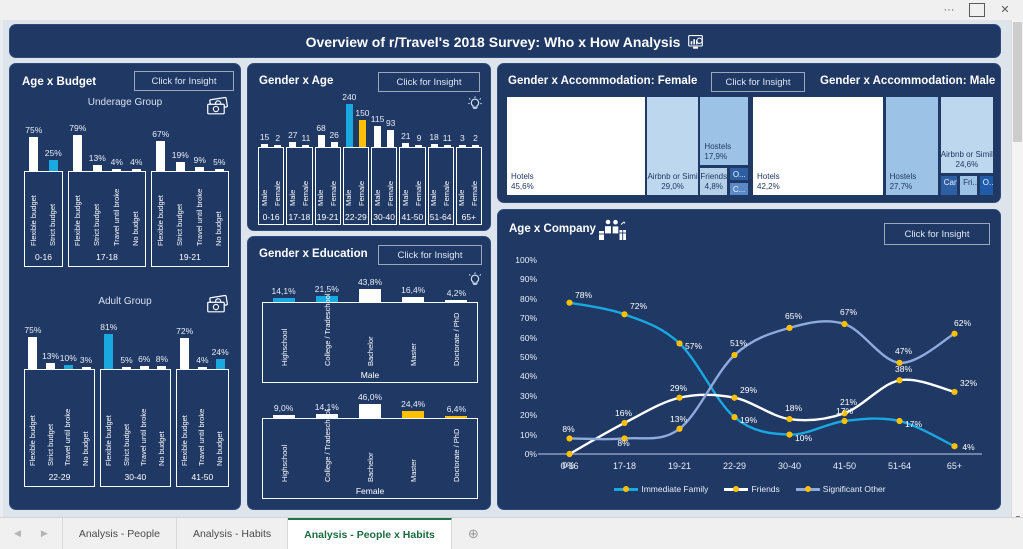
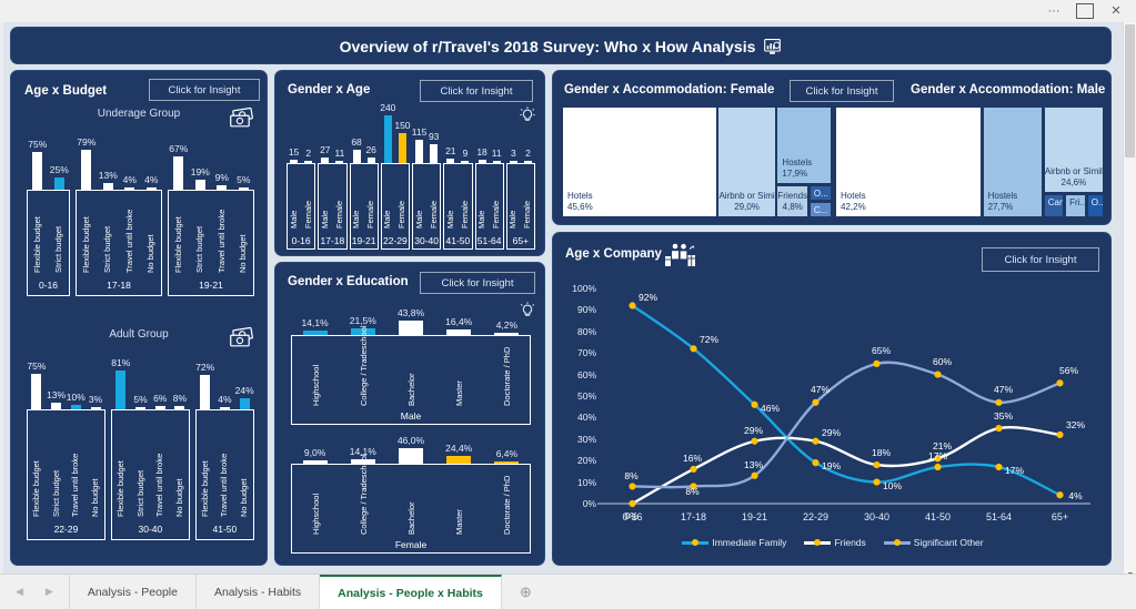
Age x Company/Immediate Family/0-16: 78% -> 92%
Age x Company/Immediate Family/19-21: 57% -> 46%
Age x Company/Significant Other/22-29: 51% -> 47%
Age x Company/Significant Other/41-50: 67% -> 60%
Age x Company/Friends/51-64: 38% -> 35%
Age x Company/Significant Other/65+: 62% -> 56%
